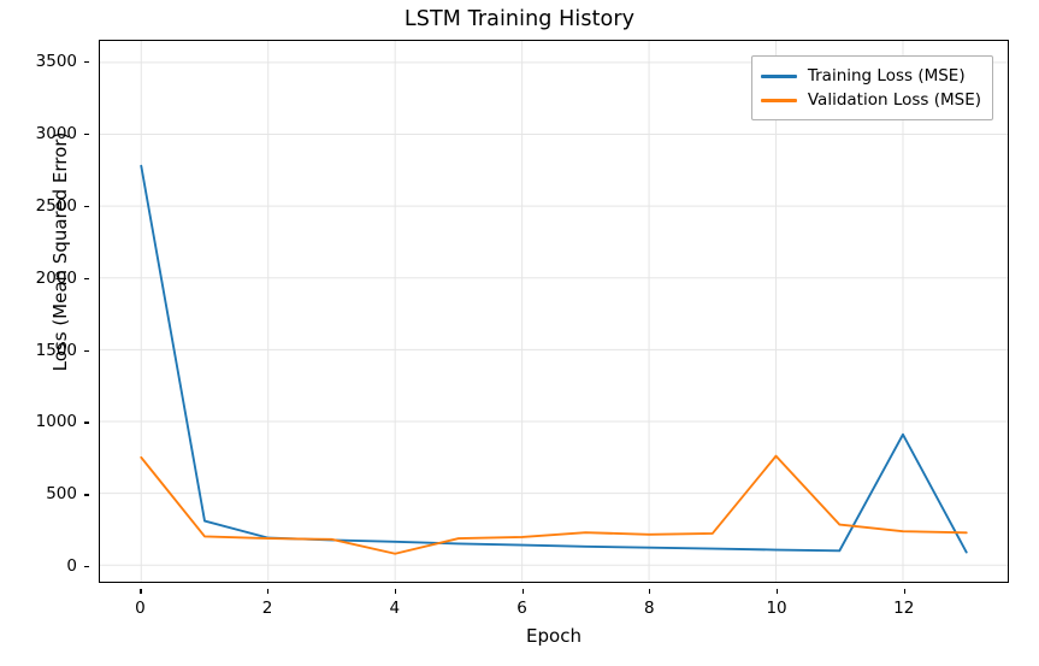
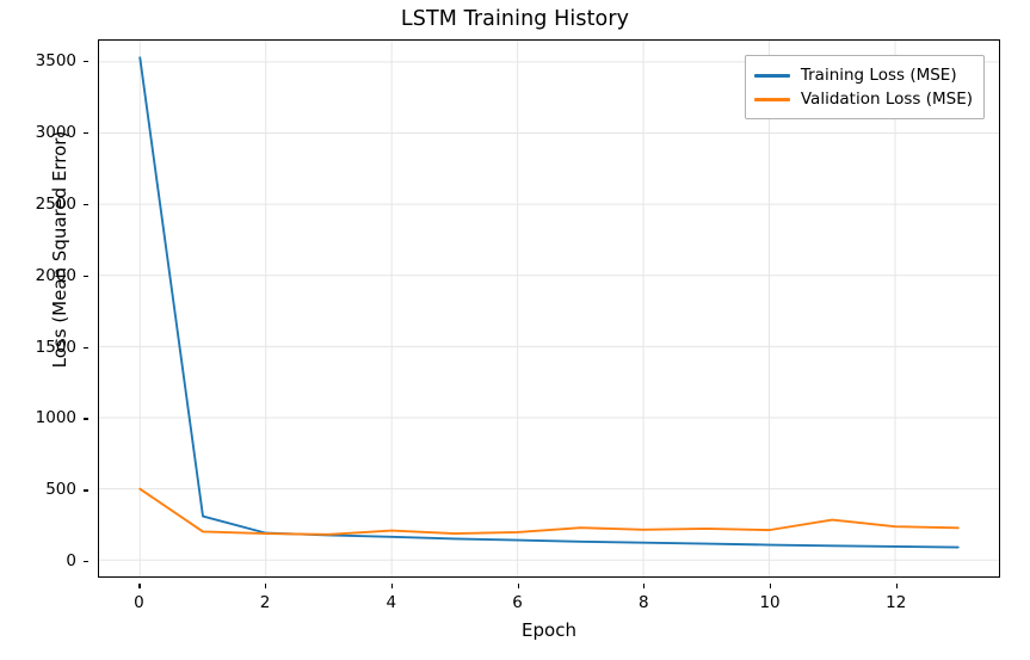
Training Loss (MSE)/0: 2780 -> 3530
Validation Loss (MSE)/0: 750 -> 500
Validation Loss (MSE)/4: 80 -> 210
Validation Loss (MSE)/10: 760 -> 210
Training Loss (MSE)/12: 910 -> 100
